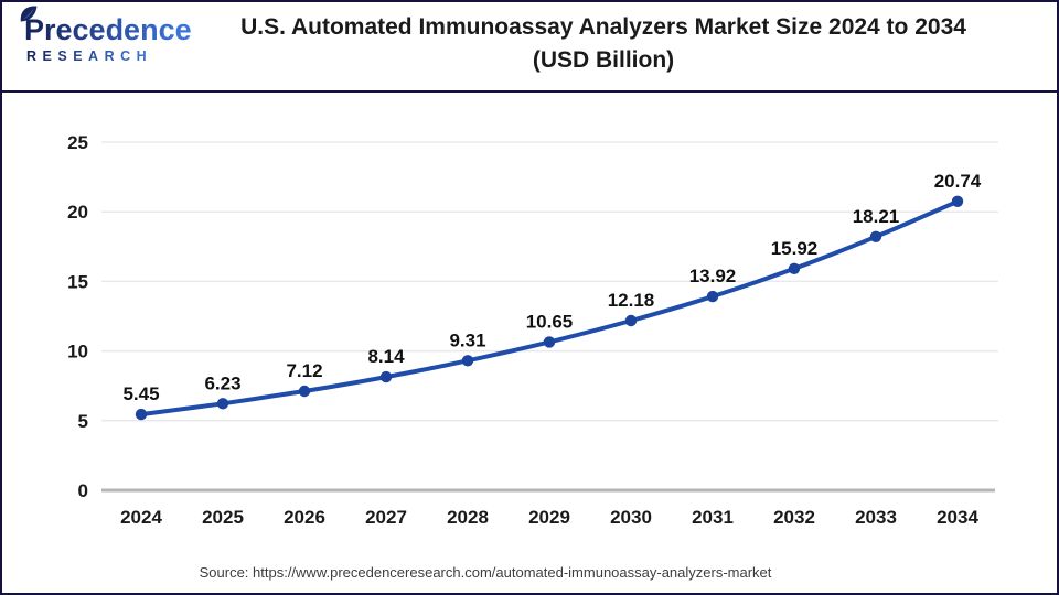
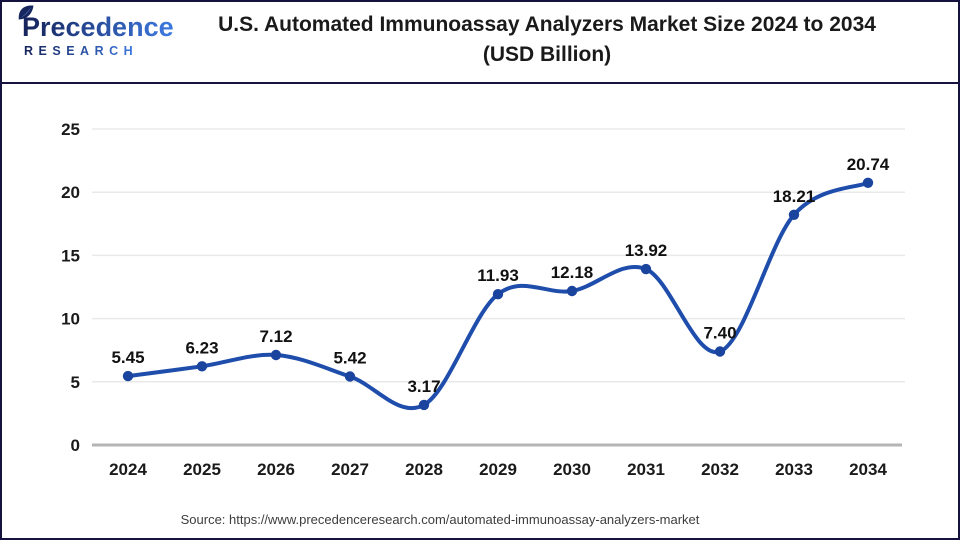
2027: 8.14 -> 5.42
2028: 9.31 -> 3.17
2029: 10.65 -> 11.93
2032: 15.92 -> 7.40
